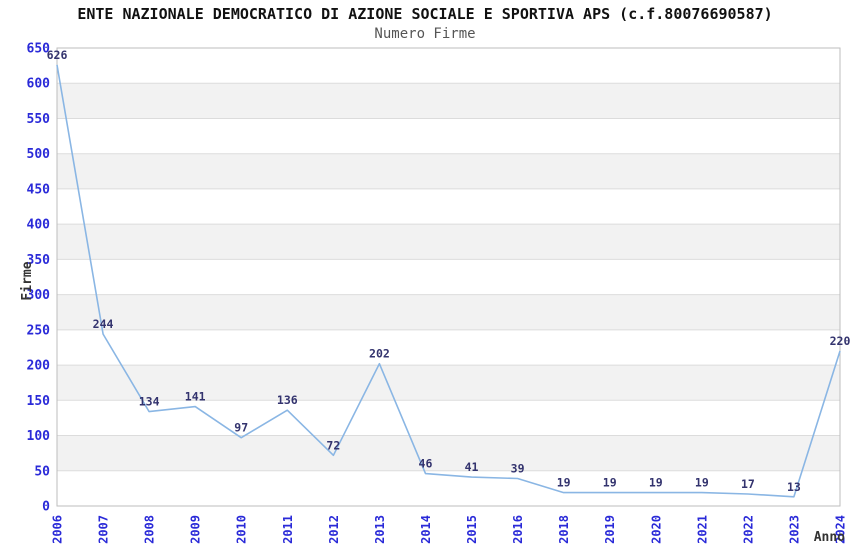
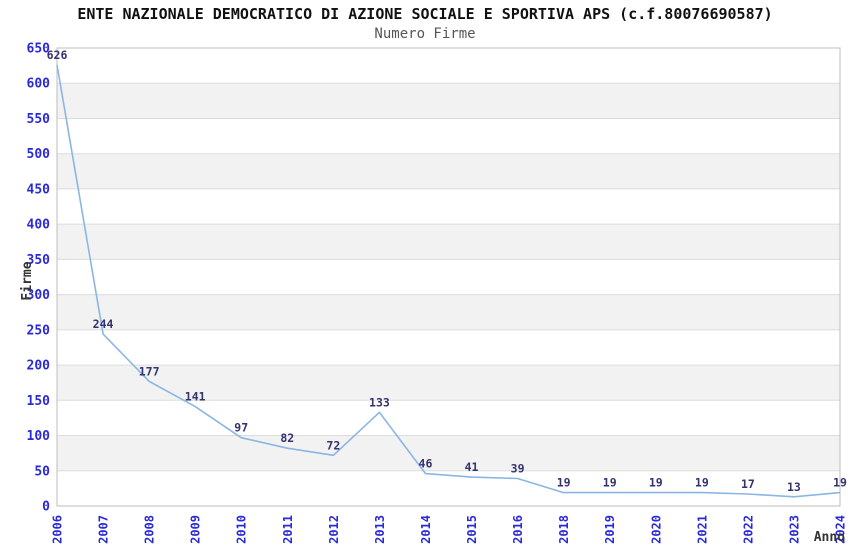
2008: 134 -> 177
2011: 136 -> 82
2013: 202 -> 133
2024: 220 -> 19
